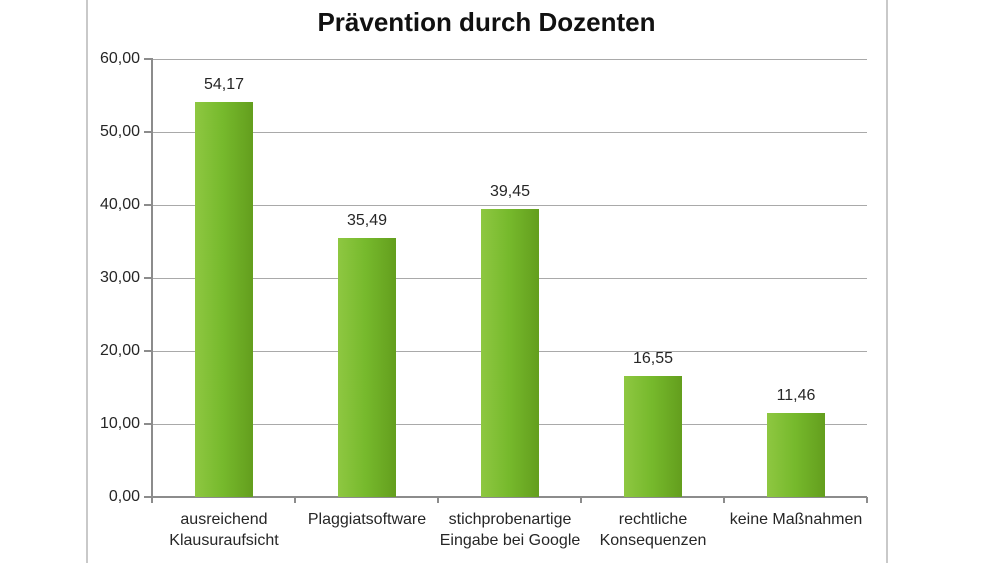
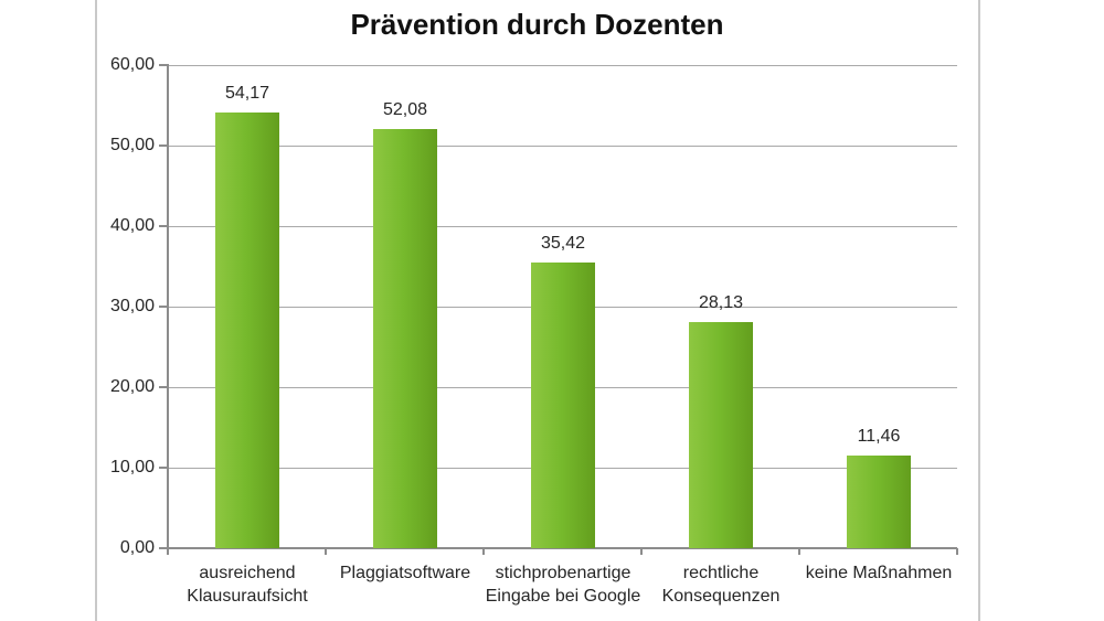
Plaggiatsoftware: 35,49 -> 52,08
stichprobenartige Eingabe bei Google: 39,45 -> 35,42
rechtliche Konsequenzen: 16,55 -> 28,13
